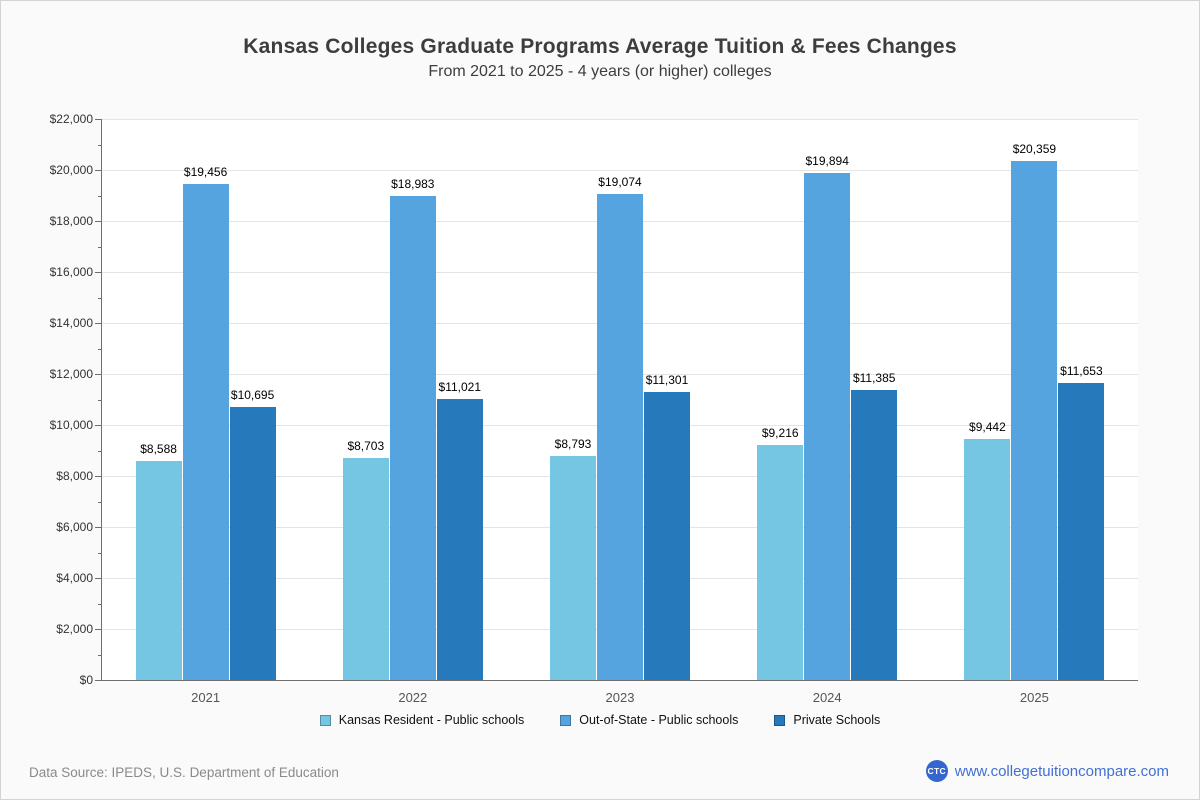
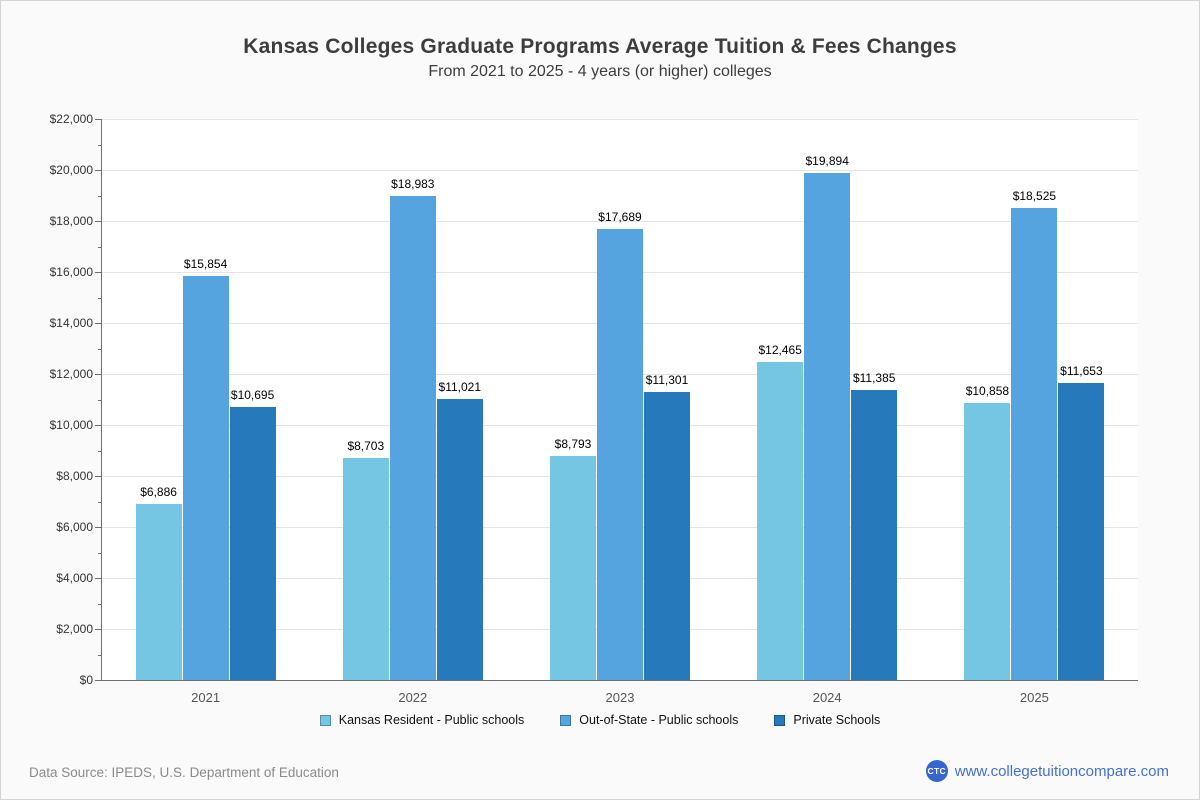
Kansas Resident - Public schools/2021: $8,588 -> $6,886
Out-of-State - Public schools/2021: $19,456 -> $15,854
Out-of-State - Public schools/2023: $19,074 -> $17,689
Kansas Resident - Public schools/2024: $9,216 -> $12,465
Kansas Resident - Public schools/2025: $9,442 -> $10,858
Out-of-State - Public schools/2025: $20,359 -> $18,525
